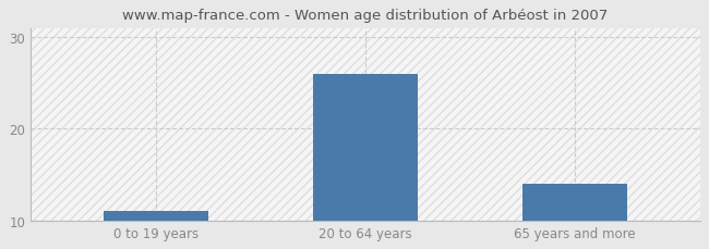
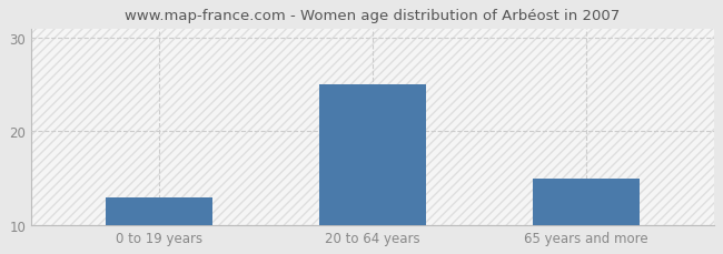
0 to 19 years: 11 -> 13
20 to 64 years: 26 -> 25
65 years and more: 14 -> 15
